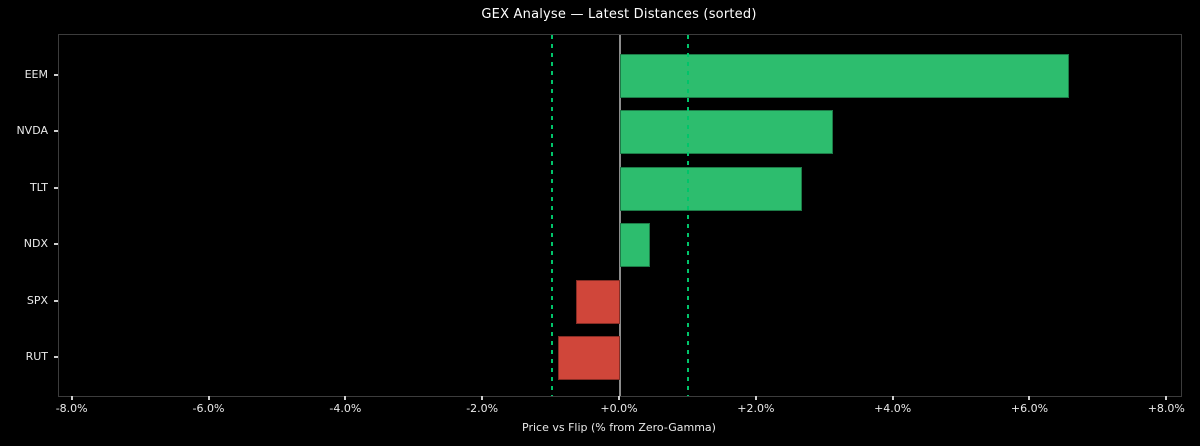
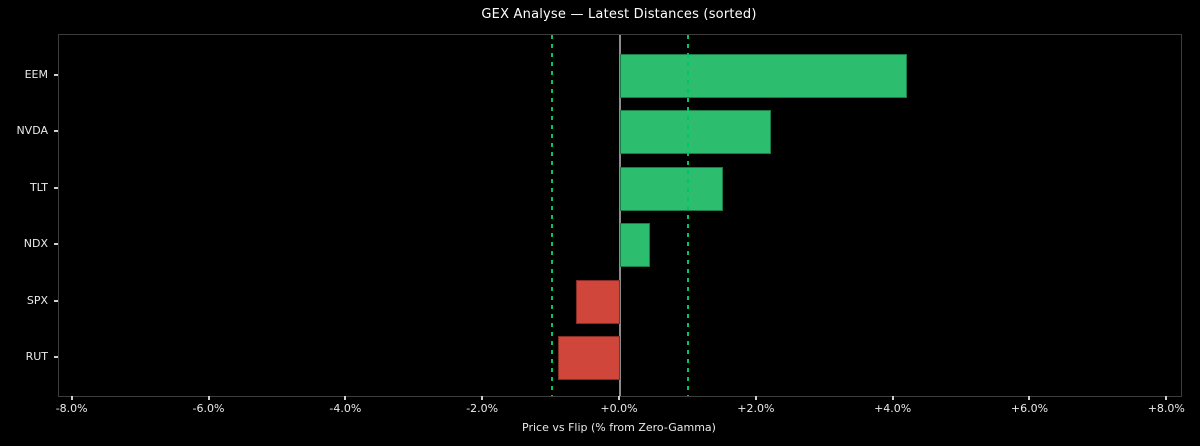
EEM: 6.6% -> 4.2%
NVDA: 3.1% -> 2.2%
TLT: 2.7% -> 1.5%
